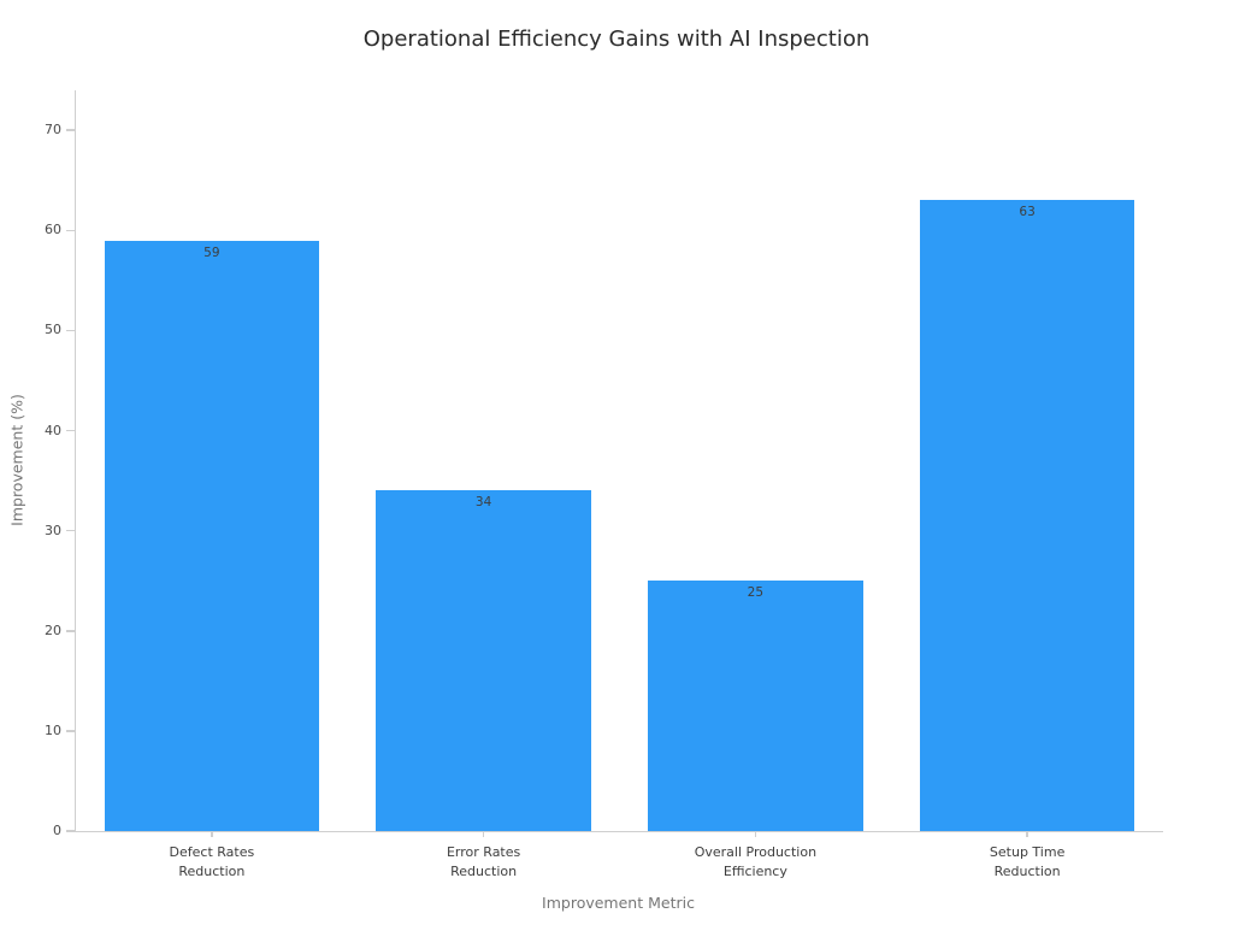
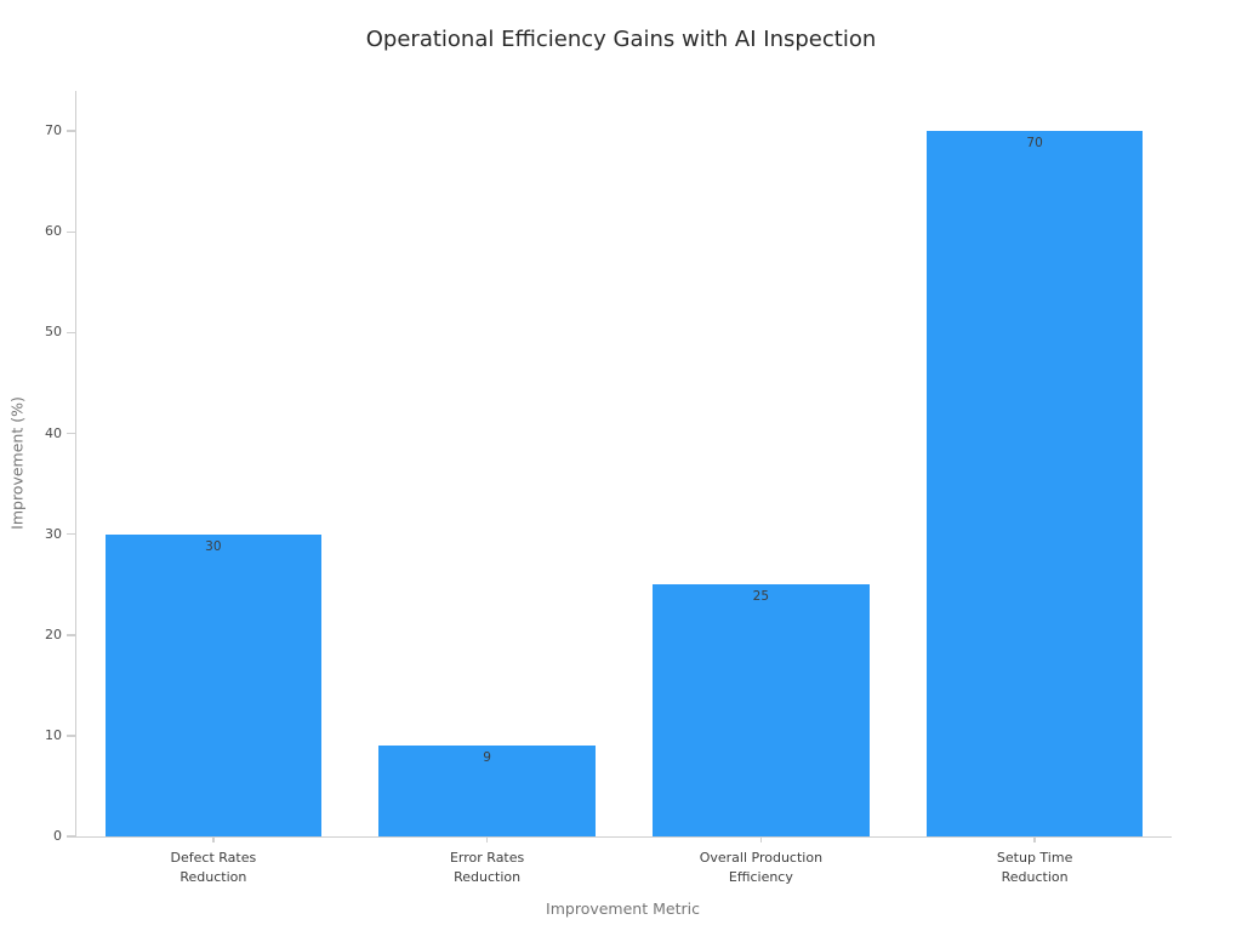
Defect Rates Reduction: 59 -> 30
Error Rates Reduction: 34 -> 9
Setup Time Reduction: 63 -> 70
